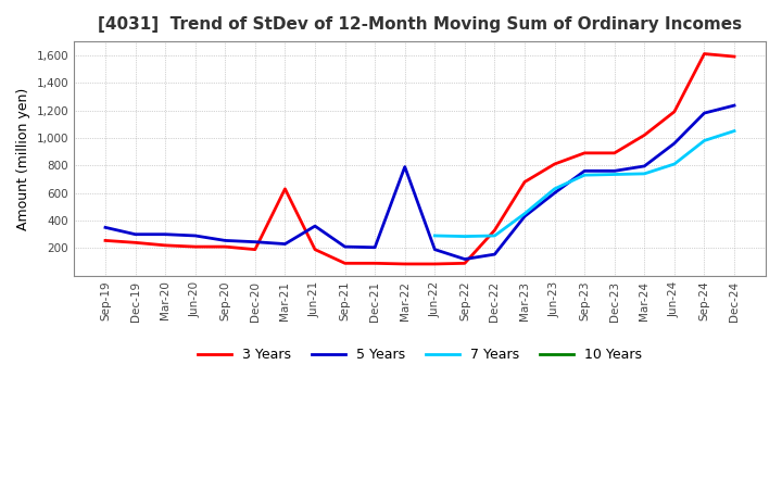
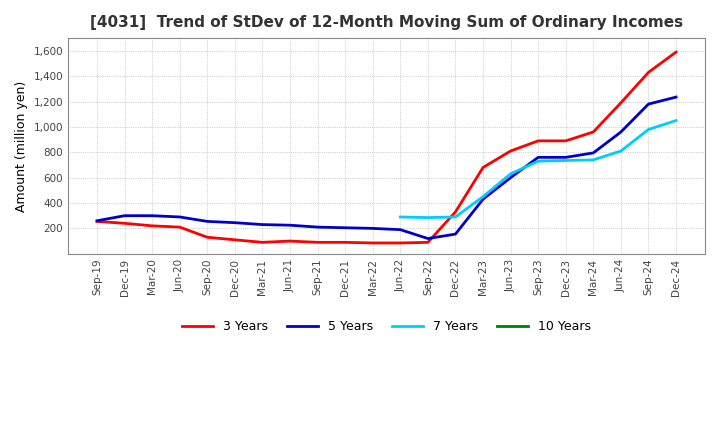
5 Years/Sep-19: 350 -> 260
3 Years/Sep-20: 210 -> 130
3 Years/Dec-20: 190 -> 110
3 Years/Mar-21: 630 -> 90
3 Years/Jun-21: 190 -> 100
5 Years/Jun-21: 360 -> 220
5 Years/Mar-22: 790 -> 200
3 Years/Mar-24: 1,020 -> 960
3 Years/Sep-24: 1,610 -> 1,430
